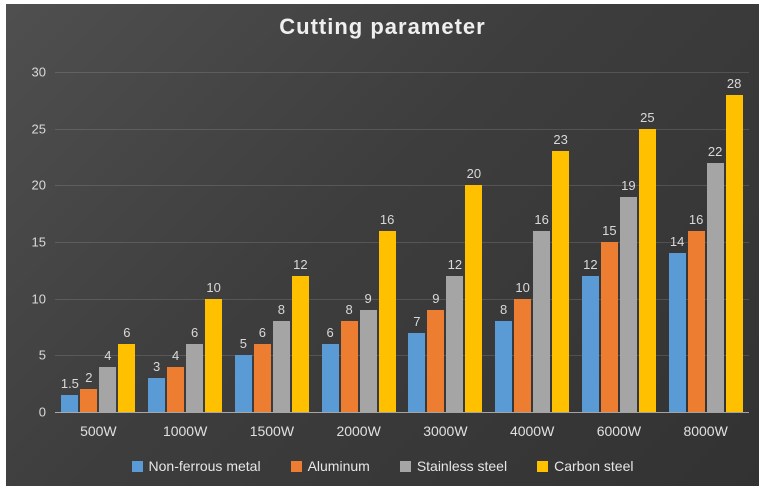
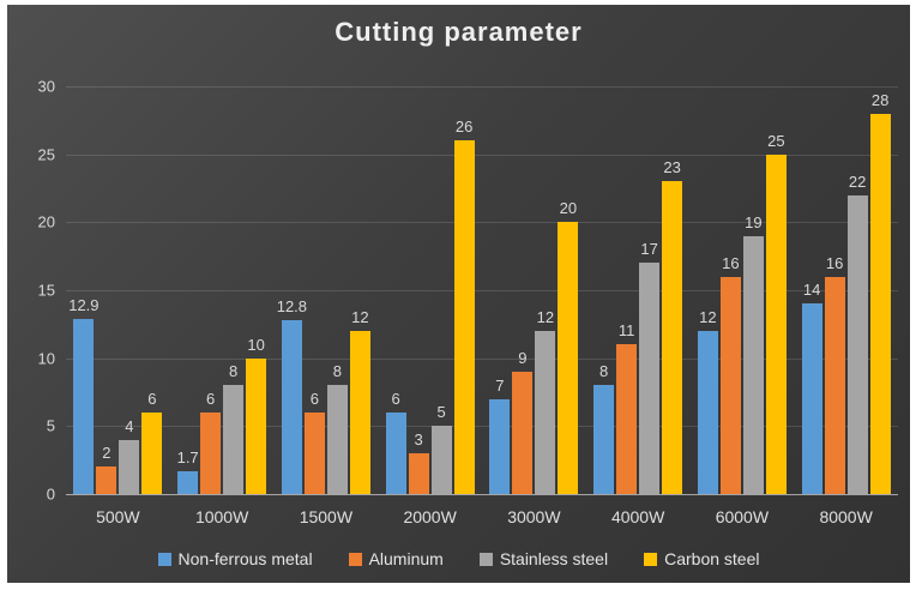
Non-ferrous metal/500W: 1.5 -> 12.9
Non-ferrous metal/1000W: 3 -> 1.7
Aluminum/1000W: 4 -> 6
Stainless steel/1000W: 6 -> 8
Non-ferrous metal/1500W: 5 -> 12.8
Aluminum/2000W: 8 -> 3
Stainless steel/2000W: 9 -> 5
Carbon steel/2000W: 16 -> 26
Aluminum/4000W: 10 -> 11
Stainless steel/4000W: 16 -> 17
Aluminum/6000W: 15 -> 16
